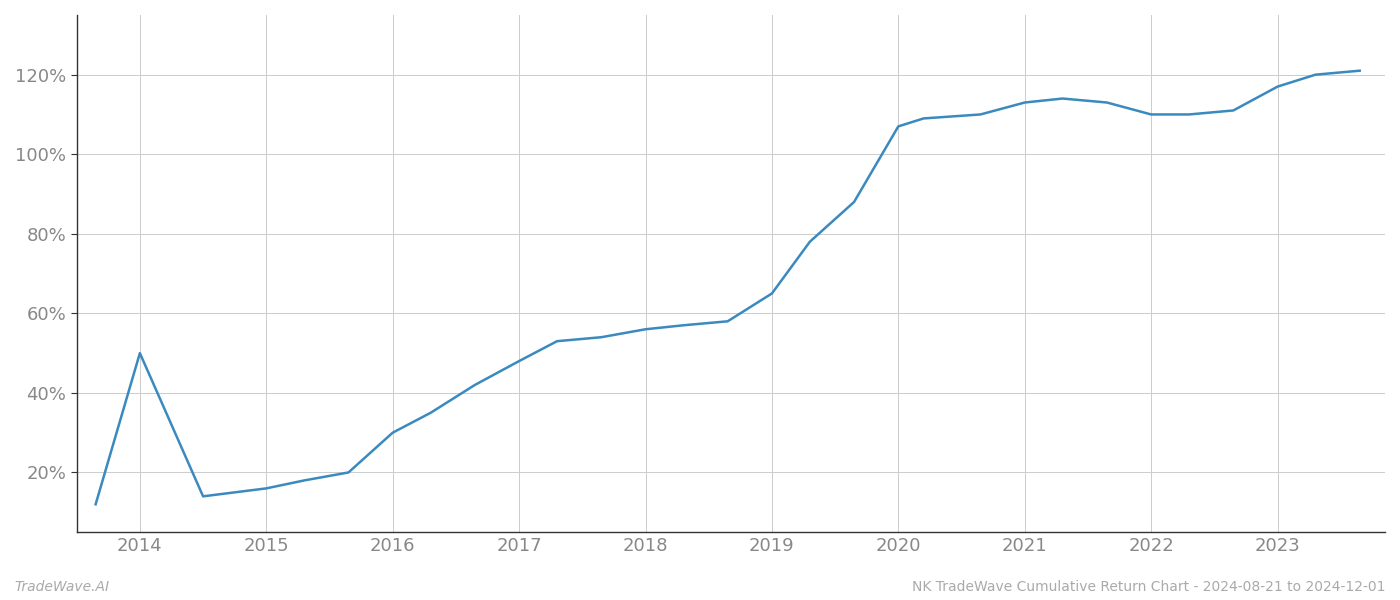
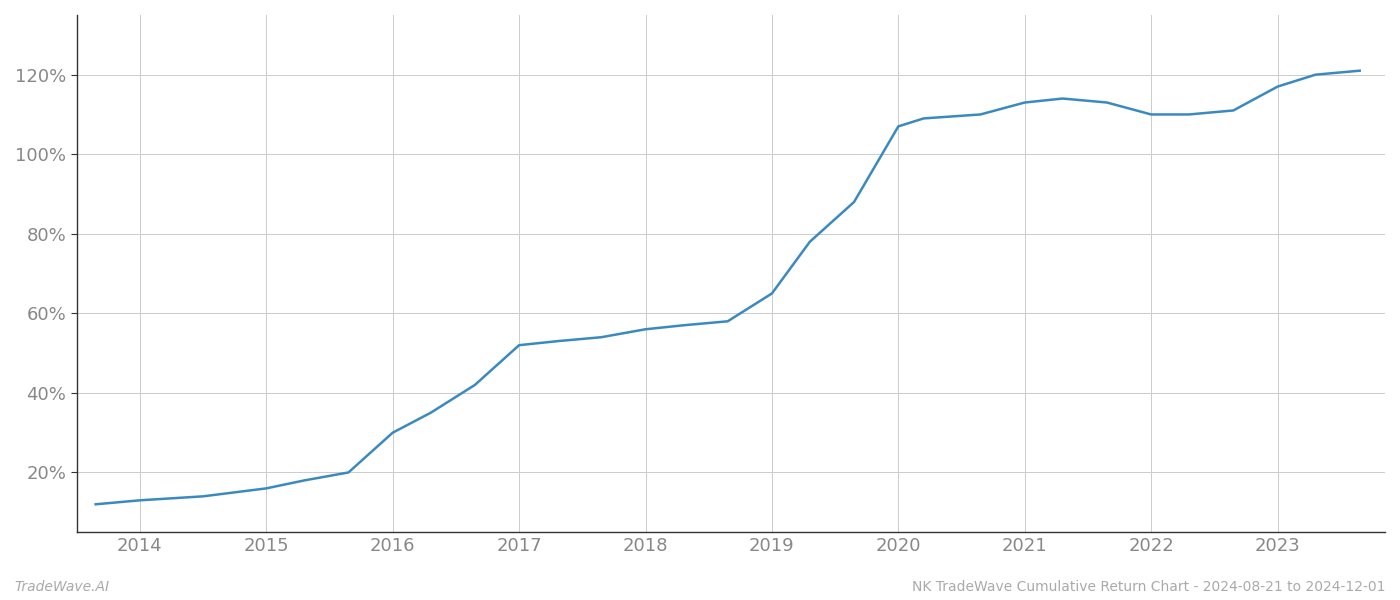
2014: 50% -> 13%
2017: 48% -> 52%
